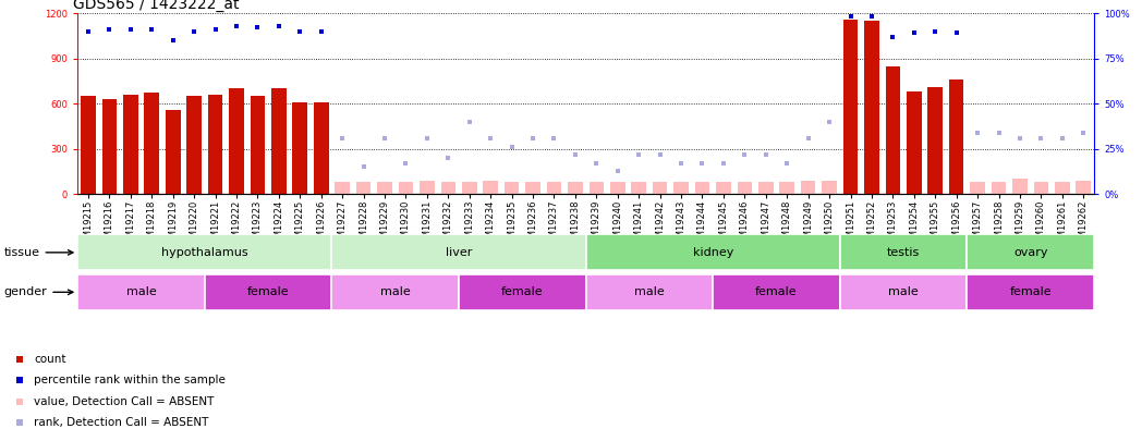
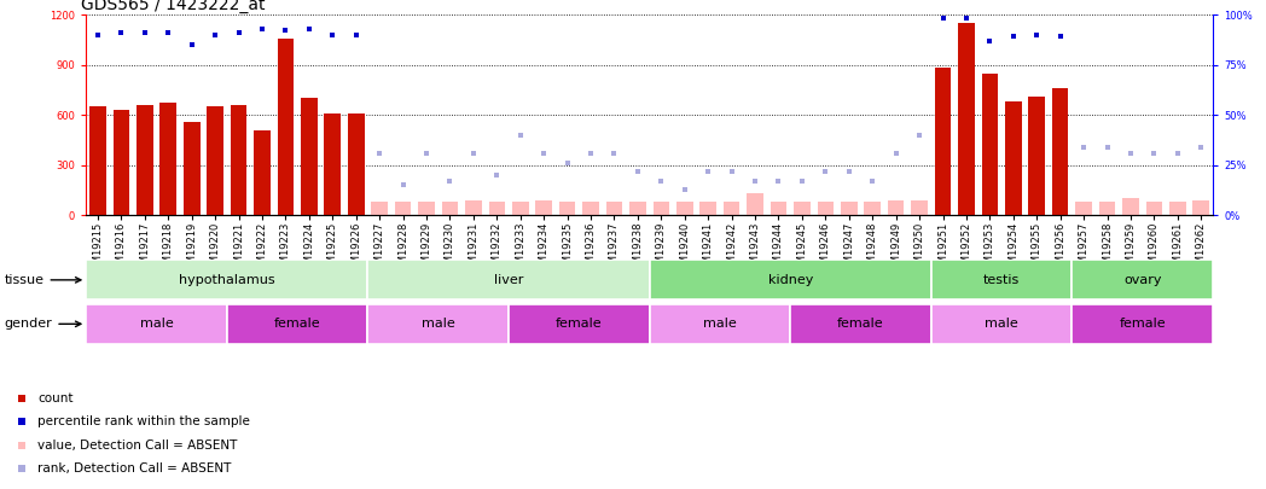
GSM19222: 700 -> 510
GSM19223: 650 -> 1060
GSM19243: 80 -> 130
GSM19251: 1160 -> 880
